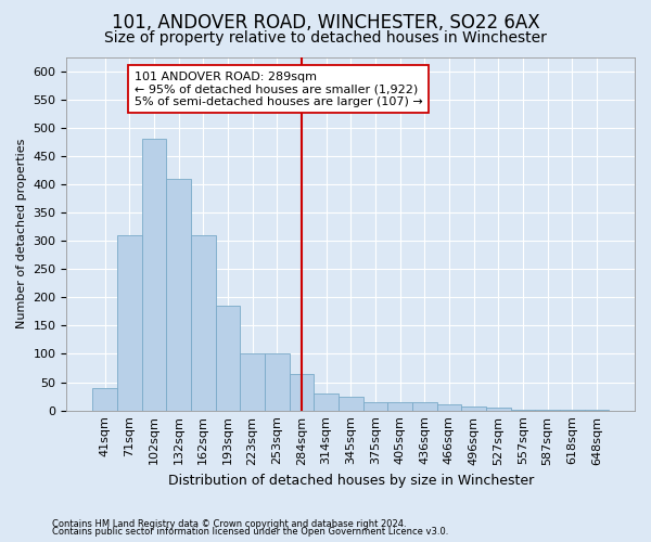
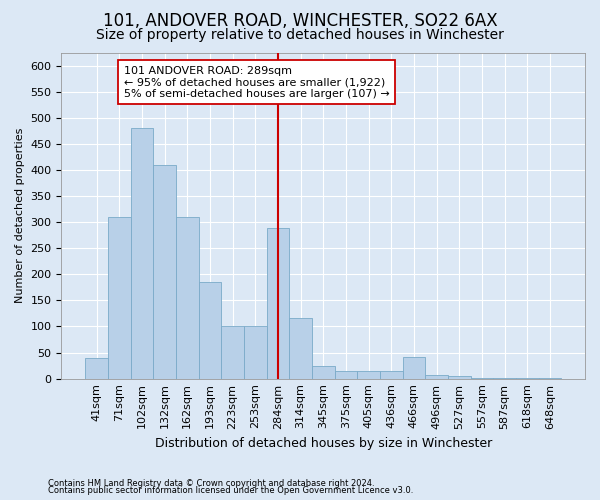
284sqm: 65 -> 288
314sqm: 30 -> 116
466sqm: 10 -> 42
